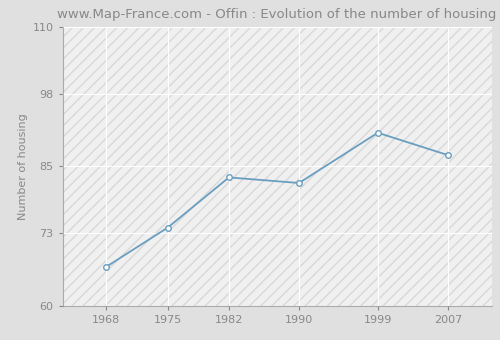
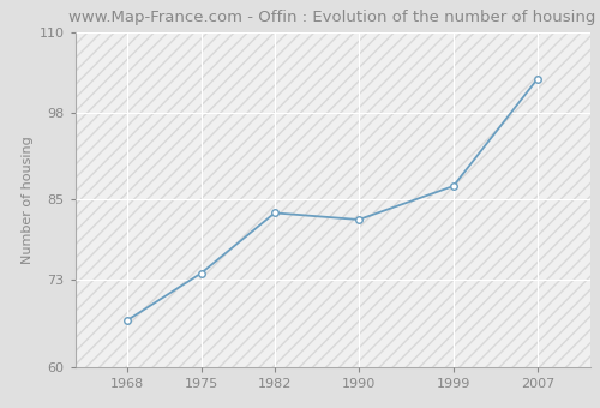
1999: 91 -> 87
2007: 87 -> 103
